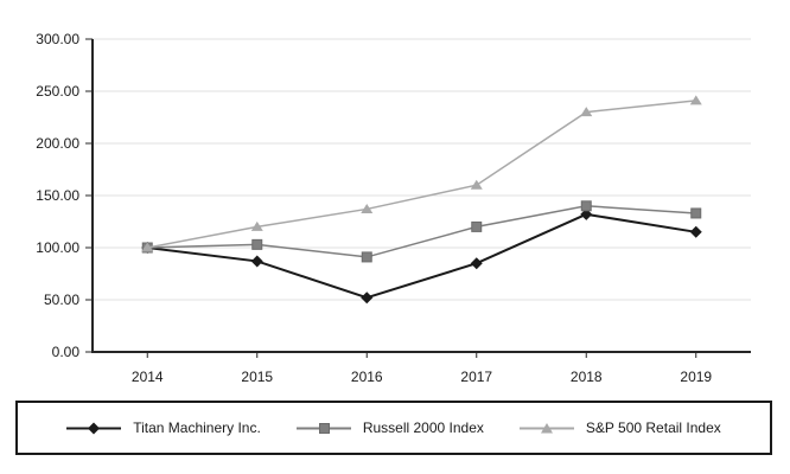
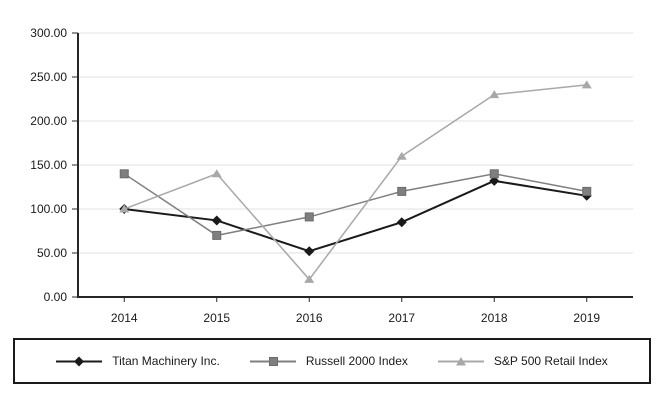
Russell 2000 Index/2014: 100 -> 140
Russell 2000 Index/2015: 100 -> 70
S&P 500 Retail Index/2015: 120 -> 140
S&P 500 Retail Index/2016: 140 -> 20
Russell 2000 Index/2019: 130 -> 120
